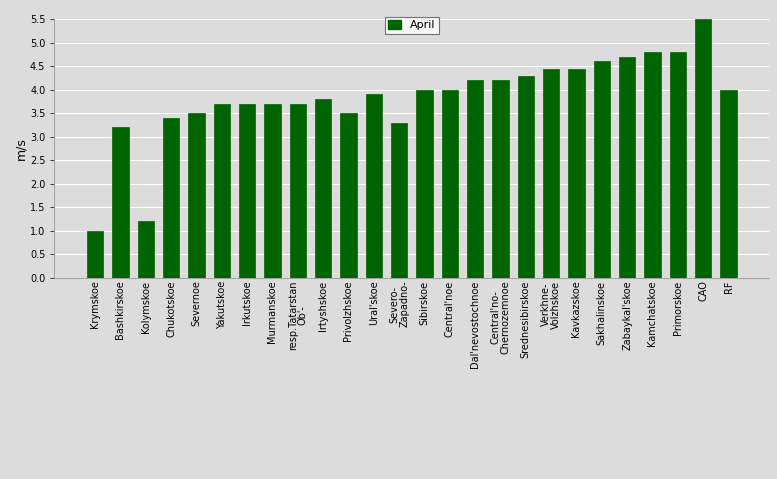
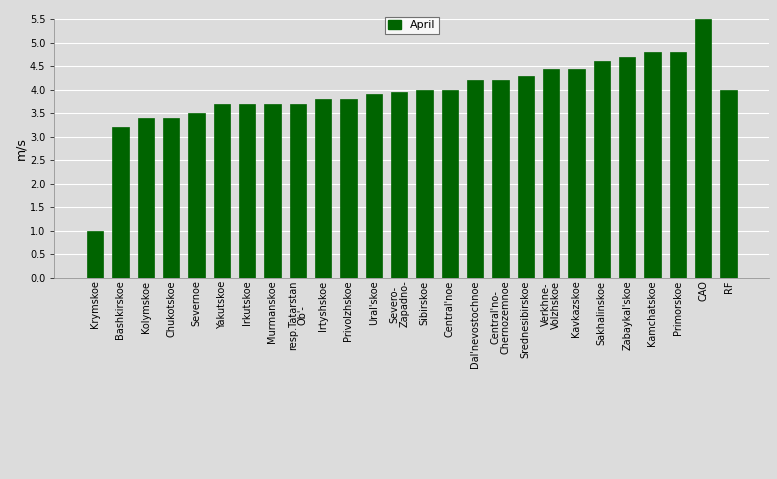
Kolymskoe: 1.20 -> 3.40
Privolzhskoe: 3.50 -> 3.80
Severo- Zapadno-: 3.30 -> 3.95
